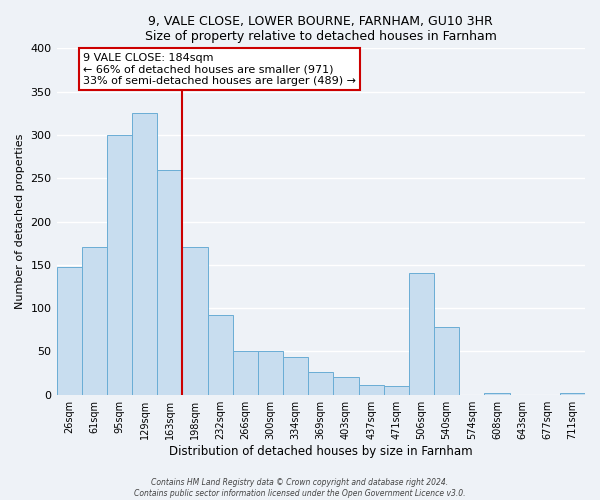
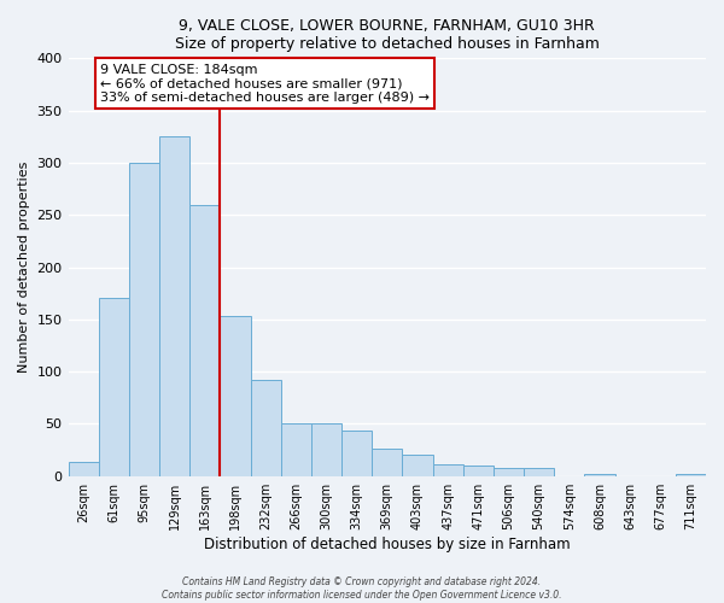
26sqm: 148 -> 13
198sqm: 170 -> 153
506sqm: 140 -> 8
540sqm: 78 -> 8
